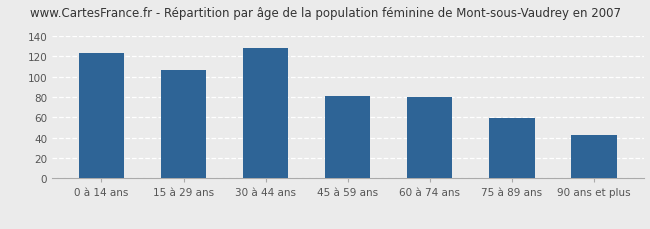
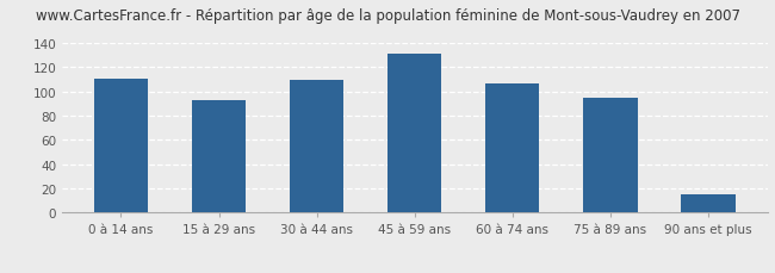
0 à 14 ans: 123 -> 110
15 à 29 ans: 106 -> 93
30 à 44 ans: 128 -> 109
45 à 59 ans: 81 -> 131
60 à 74 ans: 80 -> 106
75 à 89 ans: 59 -> 95
90 ans et plus: 43 -> 15
